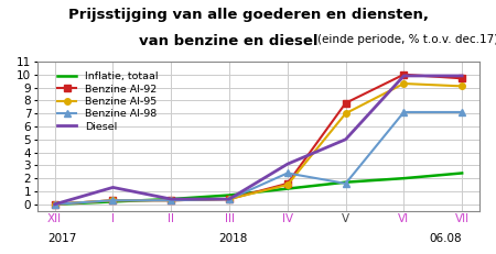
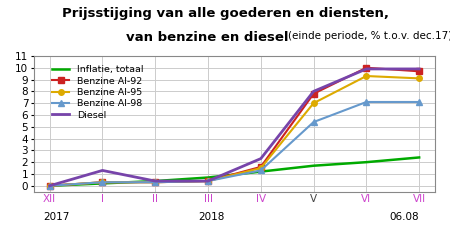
Benzine Al-98/IV: 2.4 -> 1.3
Diesel/IV: 3.1 -> 2.3
Benzine Al-98/V: 1.6 -> 5.4
Diesel/V: 5.0 -> 8.0
